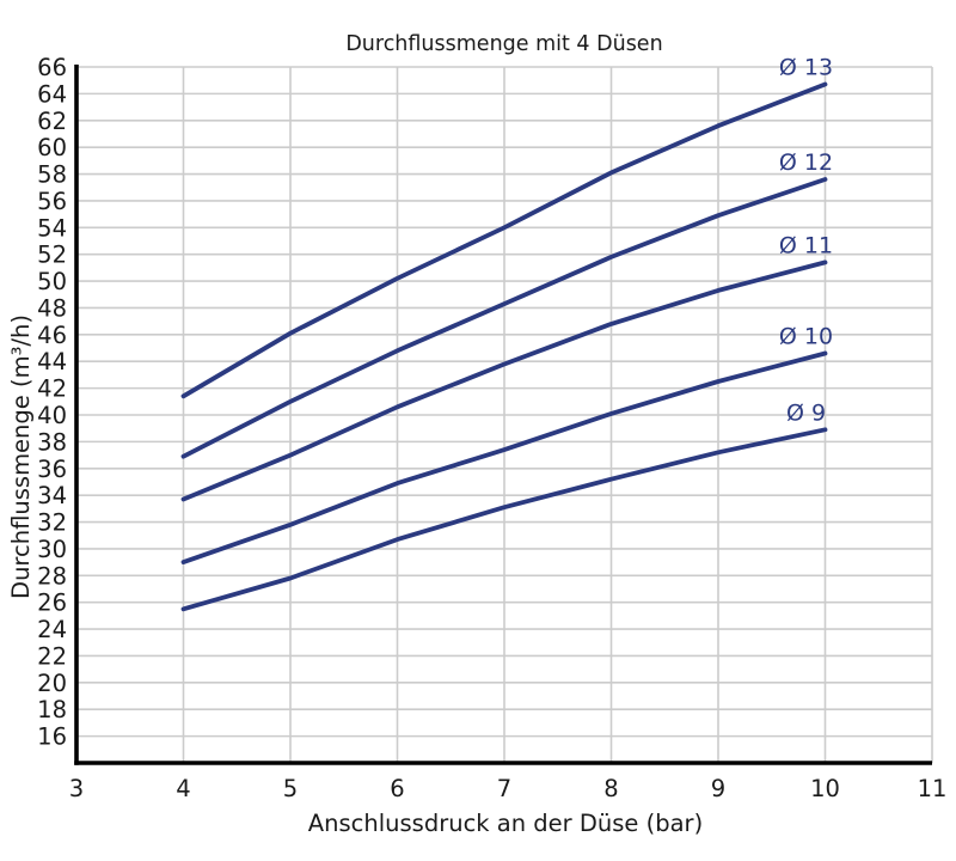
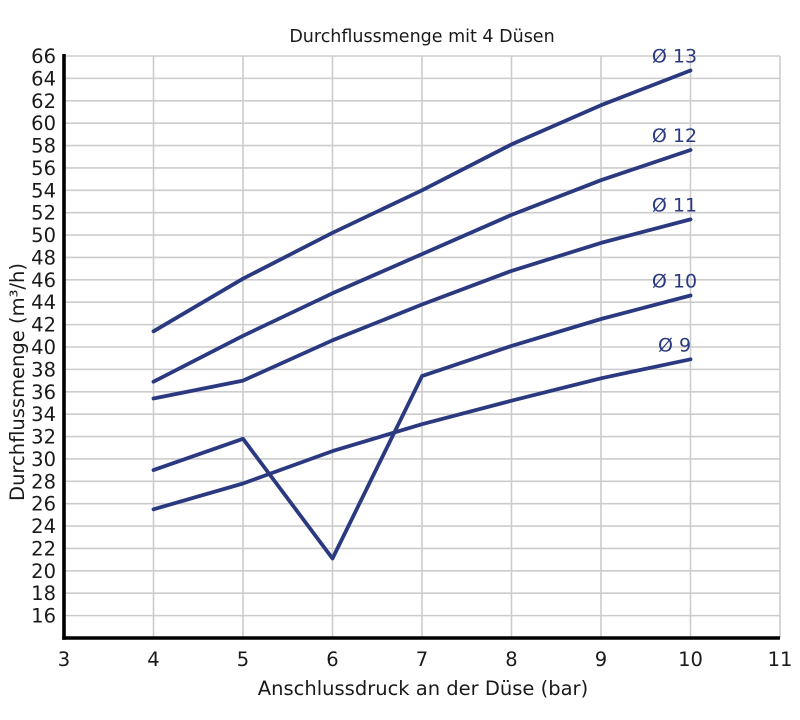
Ø 11/4: 33.7 -> 35.4
Ø 10/6: 34.9 -> 21.1
